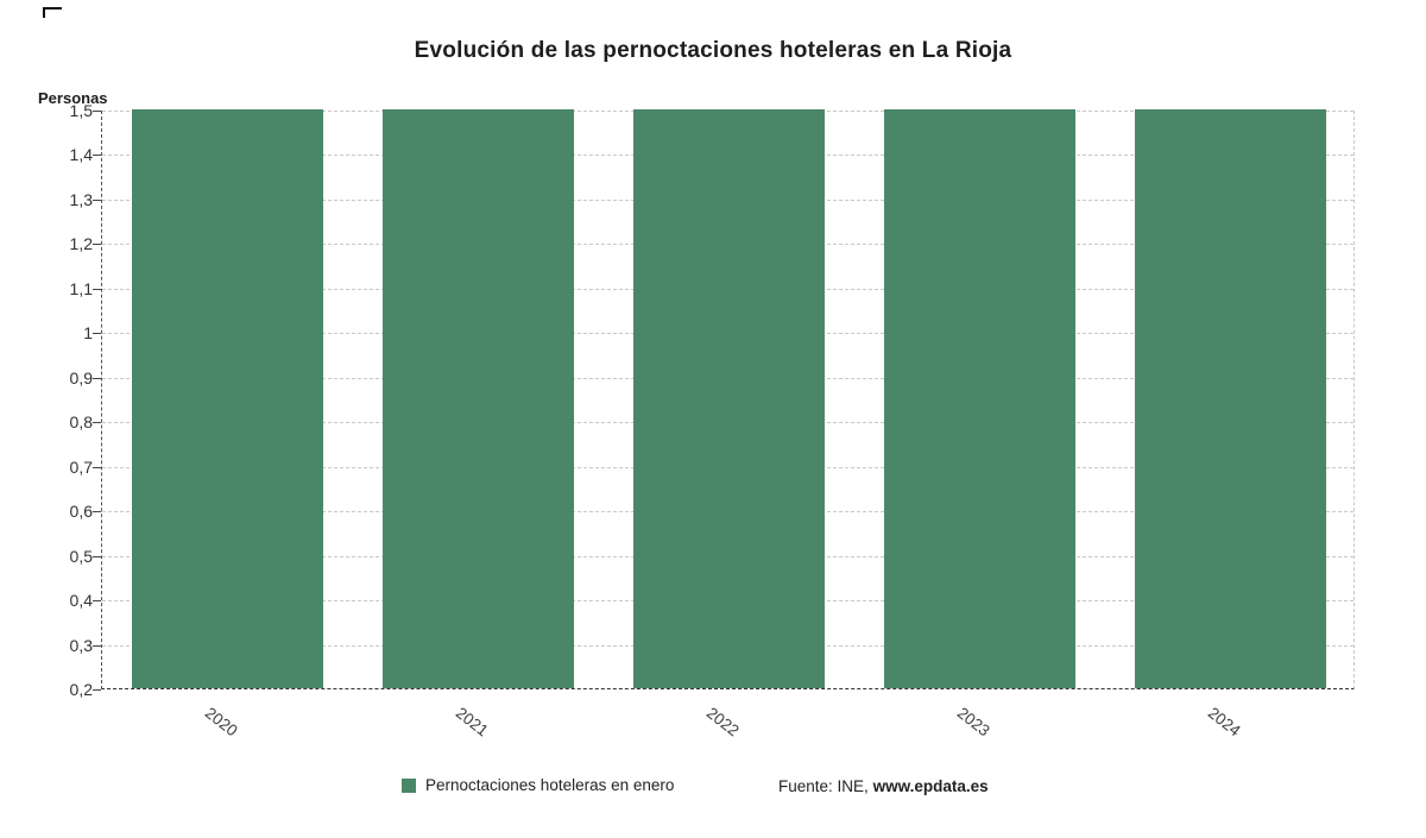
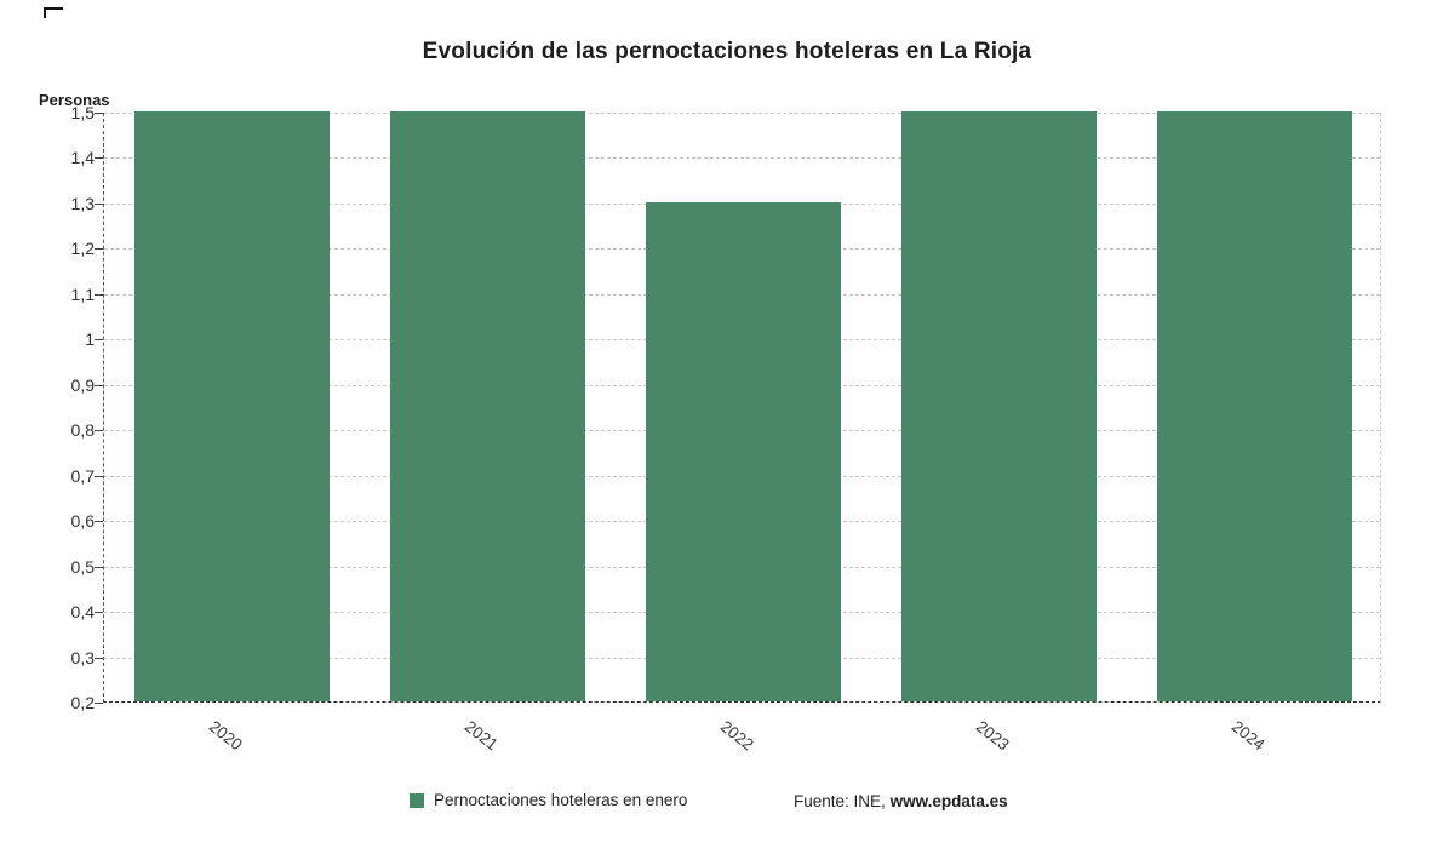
2022: 1,5 -> 1,3
